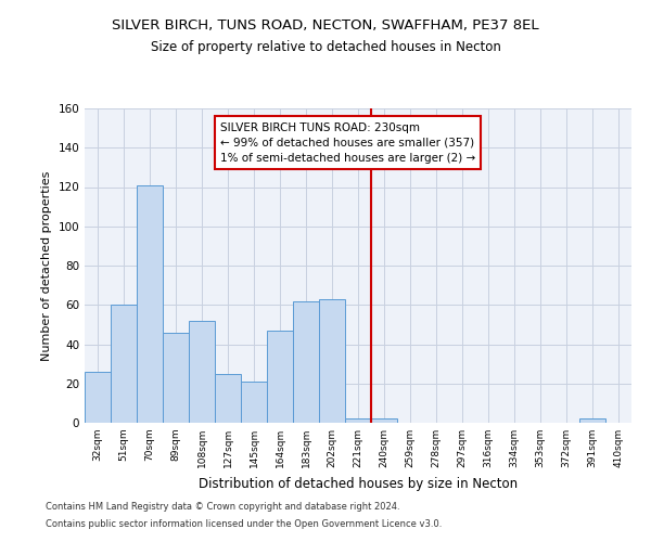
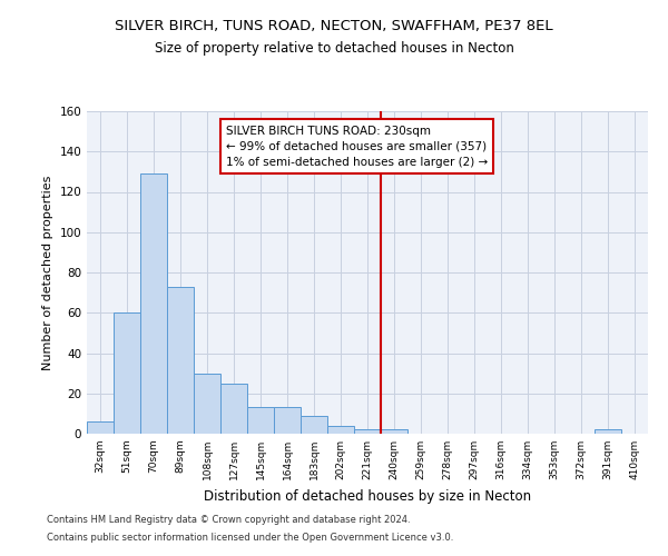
32sqm: 26 -> 6
70sqm: 121 -> 129
89sqm: 46 -> 73
108sqm: 52 -> 30
145sqm: 21 -> 13
164sqm: 47 -> 13
183sqm: 62 -> 9
202sqm: 63 -> 4
